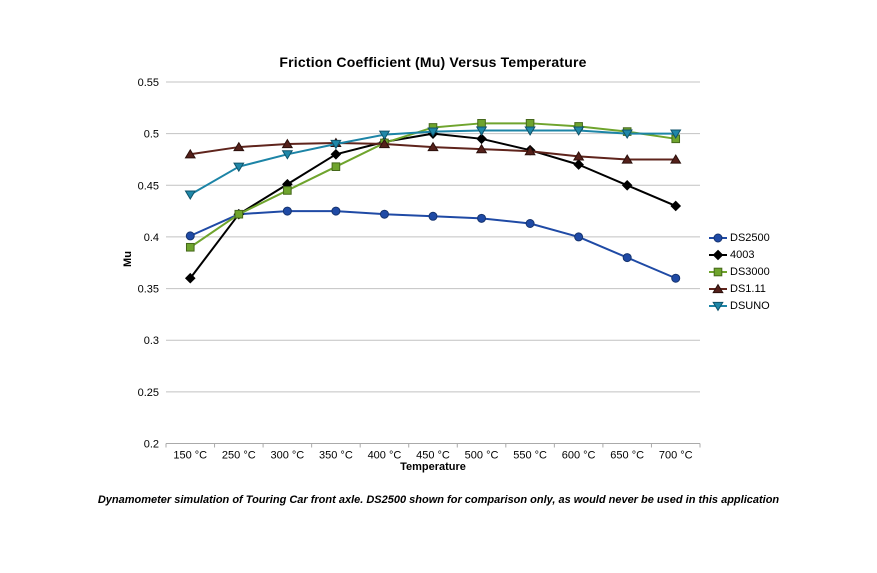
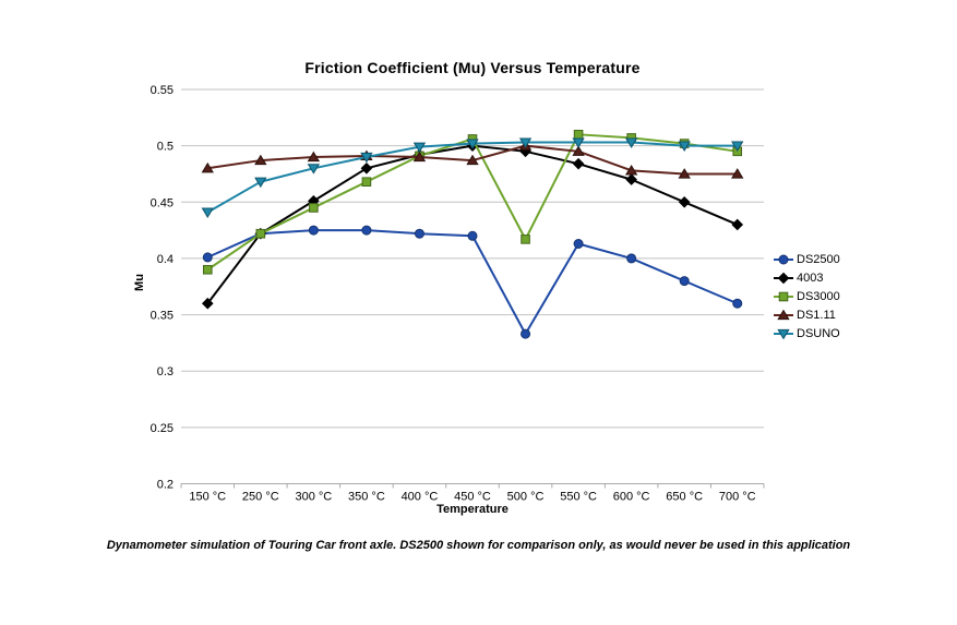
DS2500/500 °C: 0.418 -> 0.333
DS3000/500 °C: 0.510 -> 0.417
DS1.11/500 °C: 0.485 -> 0.500
DS1.11/550 °C: 0.483 -> 0.495
